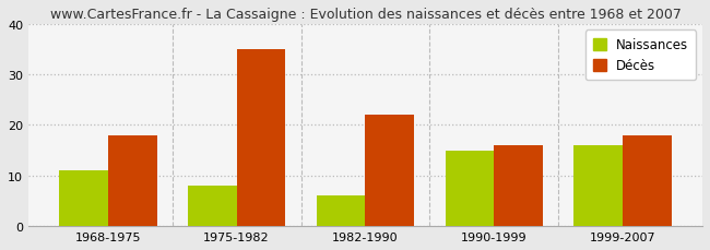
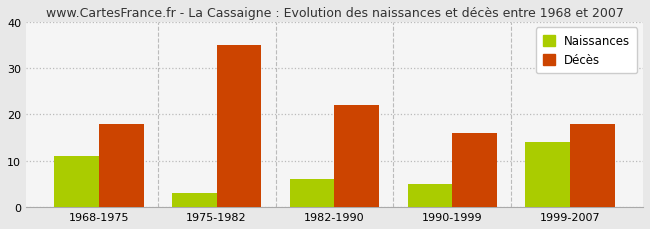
Naissances/1975-1982: 8 -> 3
Naissances/1990-1999: 15 -> 5
Naissances/1999-2007: 16 -> 14
